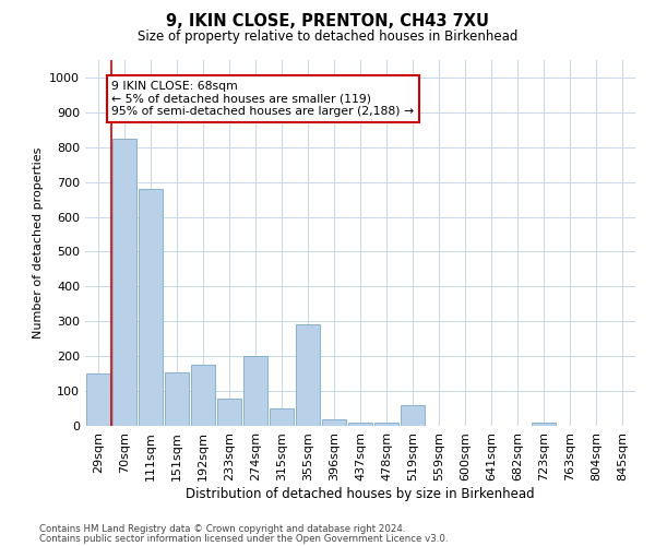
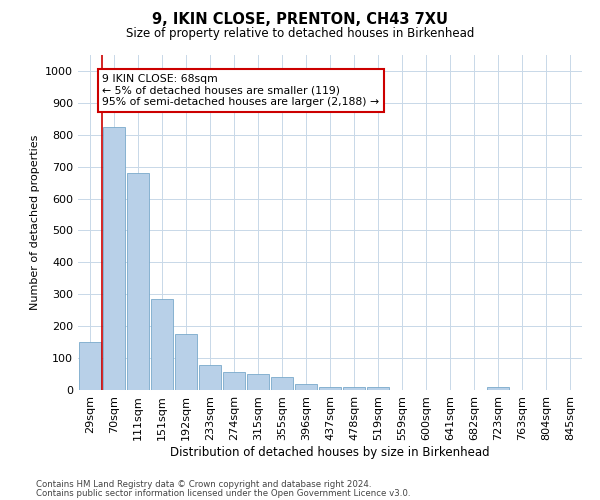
151sqm: 155 -> 285
274sqm: 200 -> 55
355sqm: 290 -> 40
519sqm: 60 -> 10
